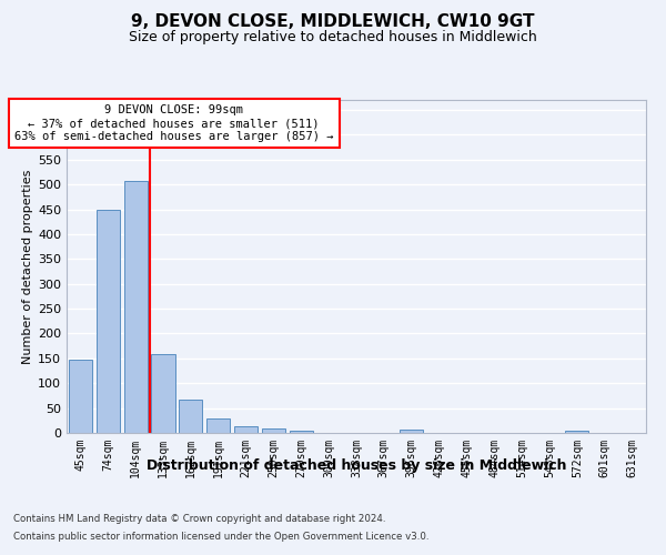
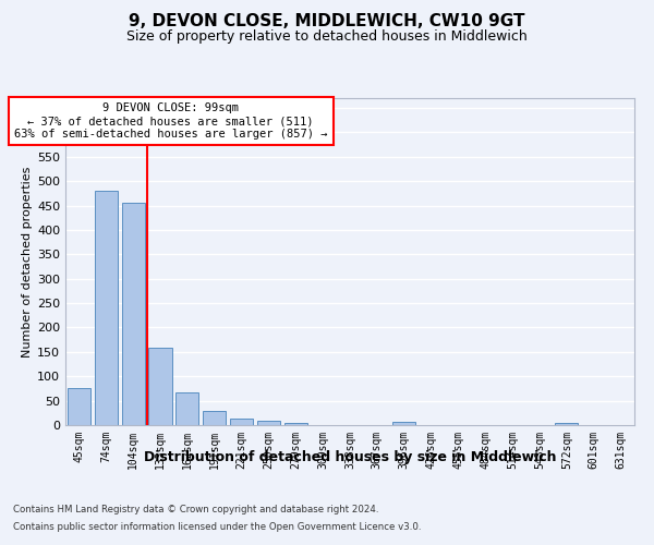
45sqm: 148 -> 75
74sqm: 450 -> 480
104sqm: 507 -> 455
